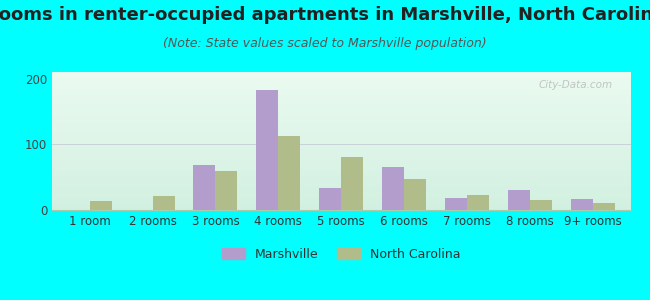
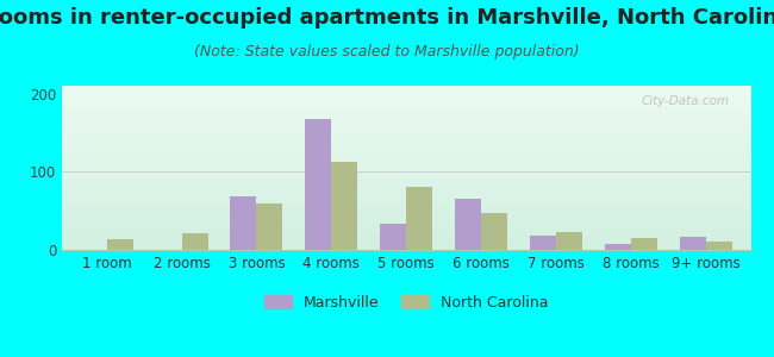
Marshville/4 rooms: 182 -> 168
Marshville/8 rooms: 30 -> 8
